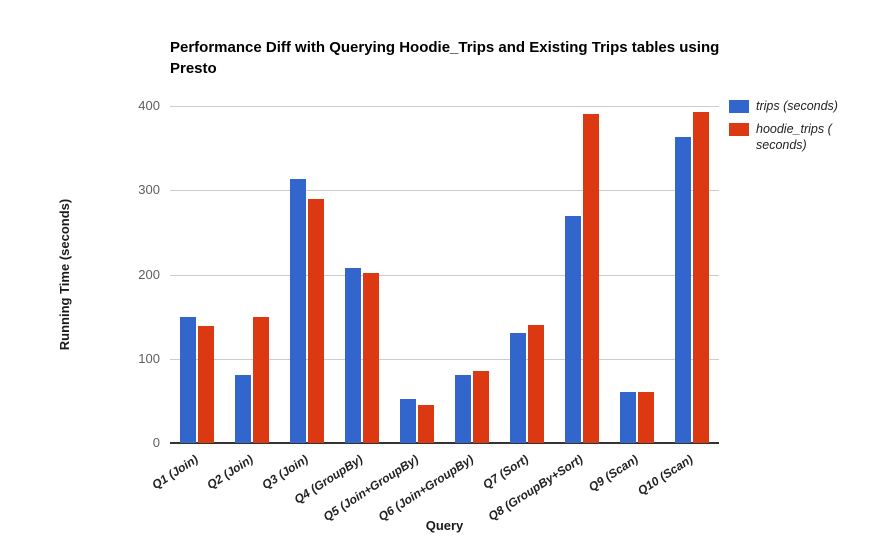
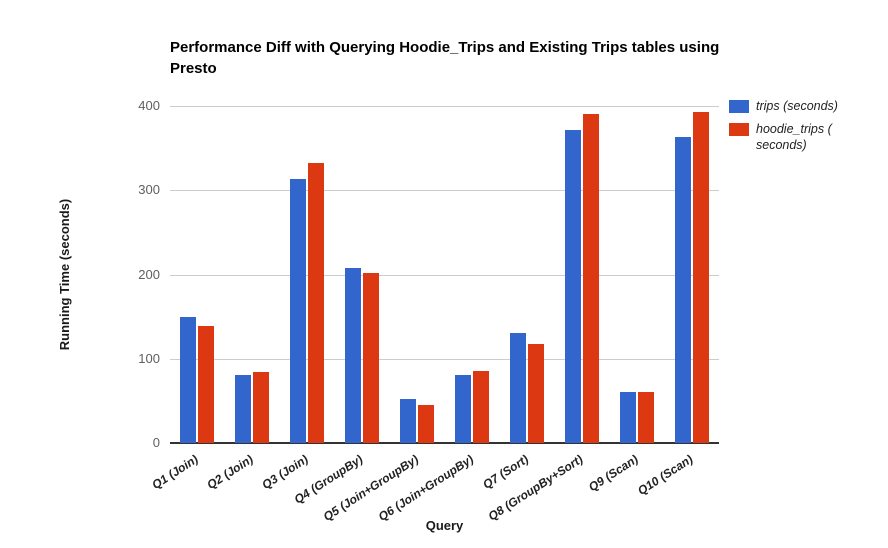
hoodie_trips ( seconds)/Q2 (Join): 150 -> 80
hoodie_trips ( seconds)/Q3 (Join): 290 -> 330
hoodie_trips ( seconds)/Q7 (Sort): 140 -> 120
trips (seconds)/Q8 (GroupBy+Sort): 270 -> 370
